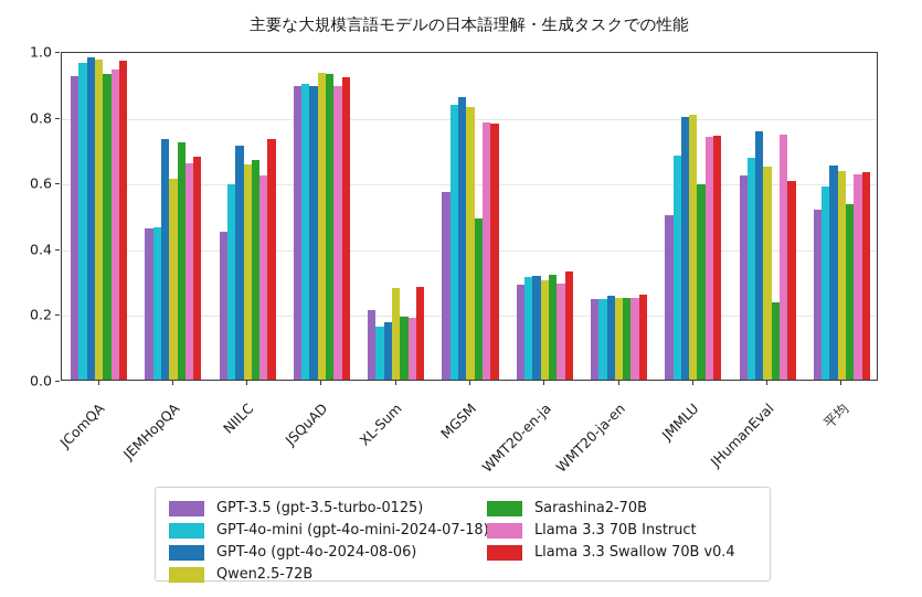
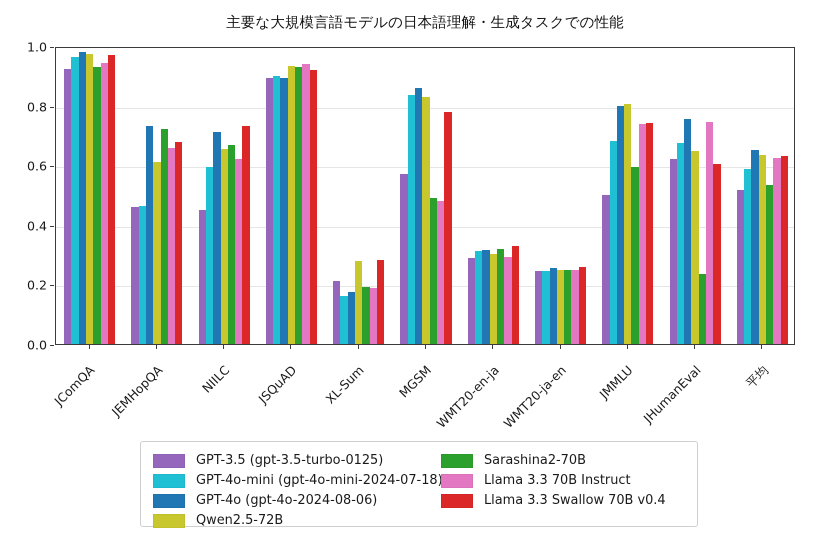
Llama 3.3 70B Instruct/JSQuAD: 0.89 -> 0.94
Llama 3.3 70B Instruct/MGSM: 0.78 -> 0.48
